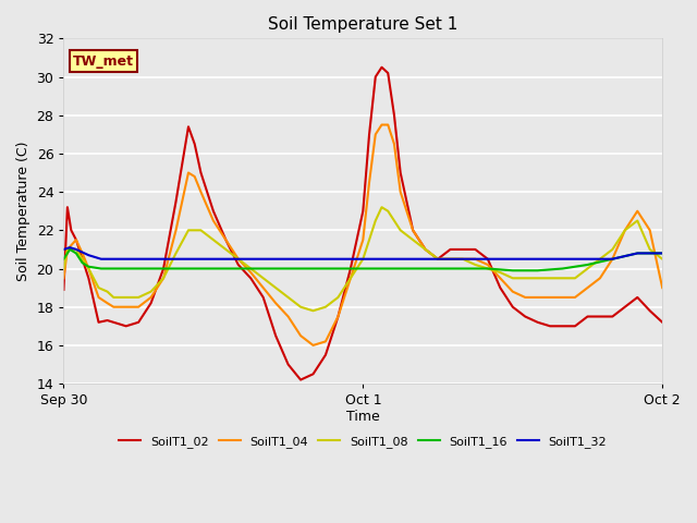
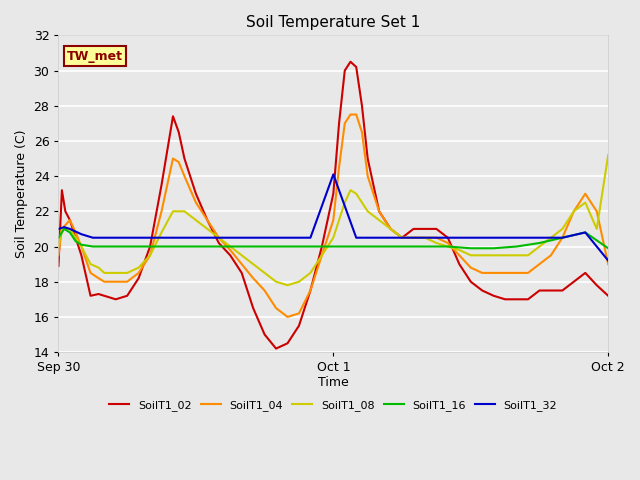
SoilT1_32/Oct 1: 20.5 -> 24.1
SoilT1_08/Oct 2: 20.5 -> 25.2
SoilT1_16/Oct 2: 20.8 -> 19.9
SoilT1_32/Oct 2: 20.8 -> 19.2
